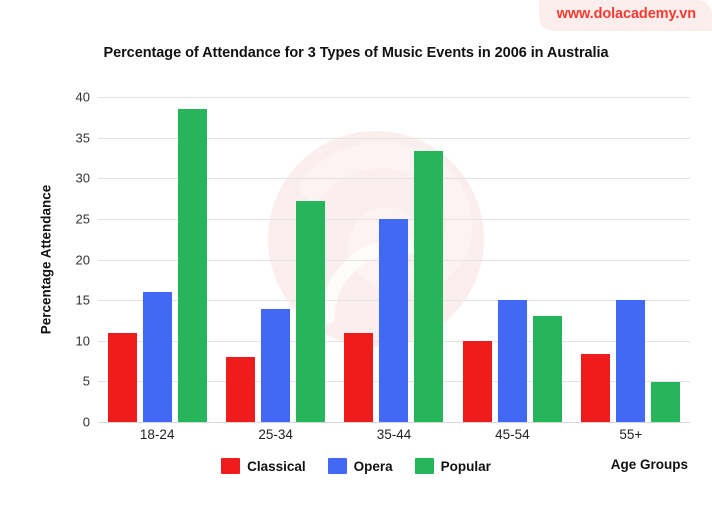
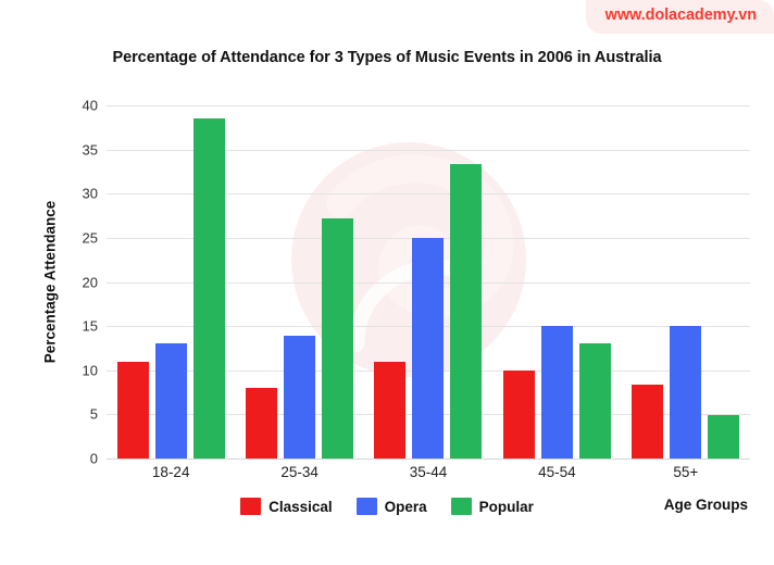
Opera/18-24: 16 -> 13
